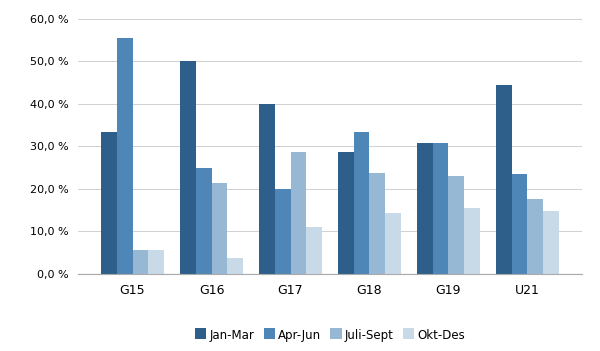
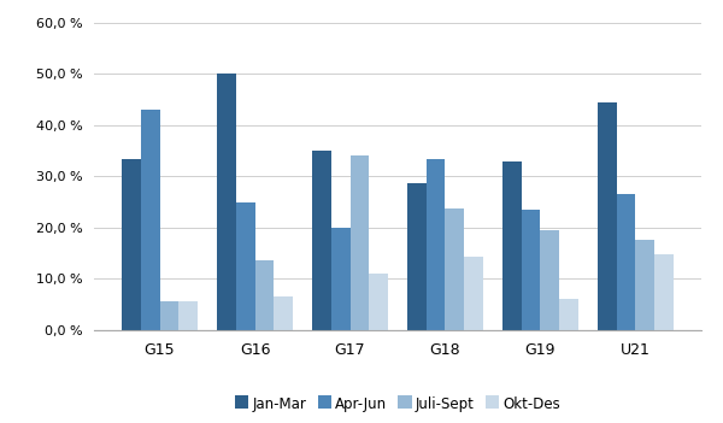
Apr-Jun/G15: 55,6 % -> 43,0 %
Juli-Sept/G16: 21,4 % -> 13,5 %
Okt-Des/G16: 3,6 % -> 6,5 %
Jan-Mar/G17: 40,0 % -> 35,0 %
Juli-Sept/G17: 28,6 % -> 34,0 %
Jan-Mar/G19: 30,8 % -> 33,0 %
Apr-Jun/G19: 30,8 % -> 23,5 %
Juli-Sept/G19: 23,1 % -> 19,5 %
Okt-Des/G19: 15,4 % -> 6,0 %
Apr-Jun/U21: 23,5 % -> 26,5 %
